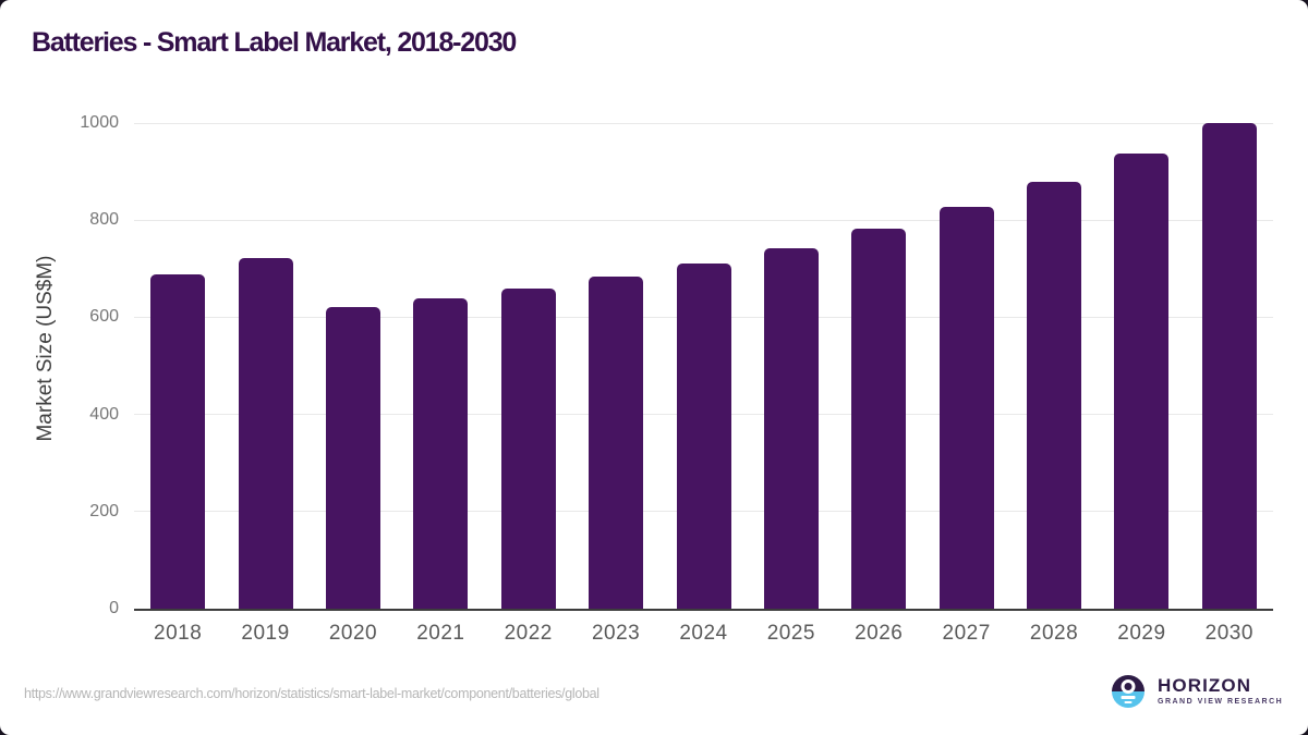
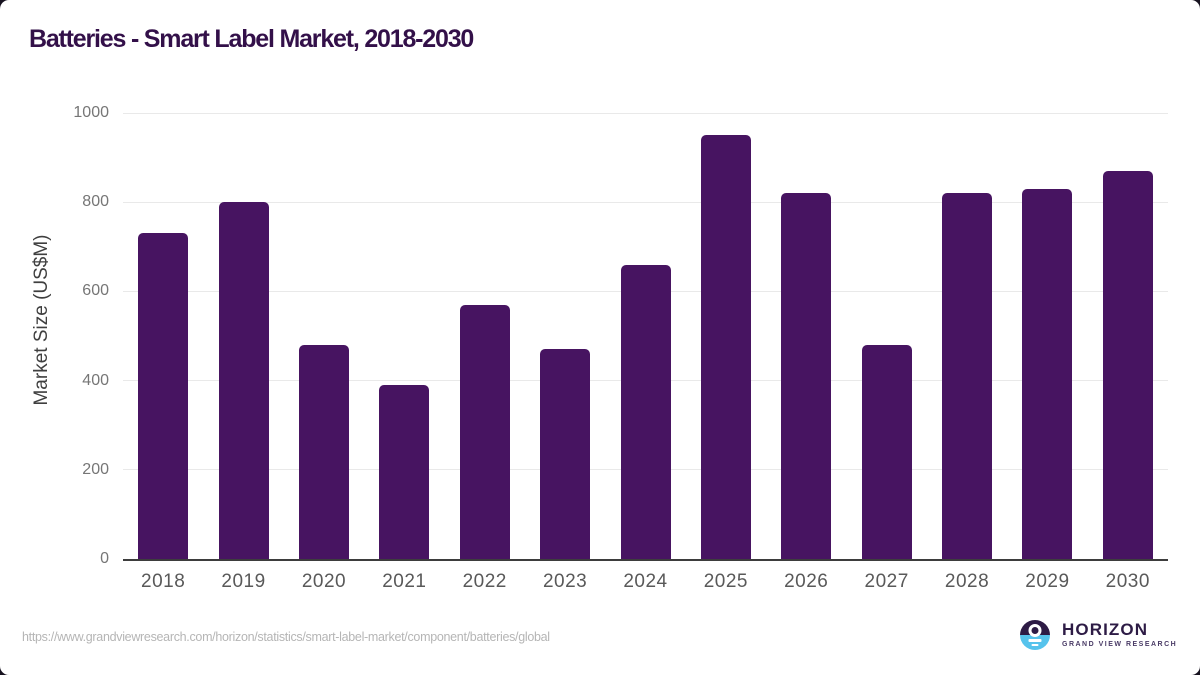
2018: 690 -> 730
2019: 720 -> 800
2020: 620 -> 480
2021: 640 -> 390
2022: 660 -> 570
2023: 680 -> 470
2024: 710 -> 660
2025: 740 -> 950
2026: 780 -> 820
2027: 830 -> 480
2028: 880 -> 820
2029: 940 -> 830
2030: 1000 -> 870
